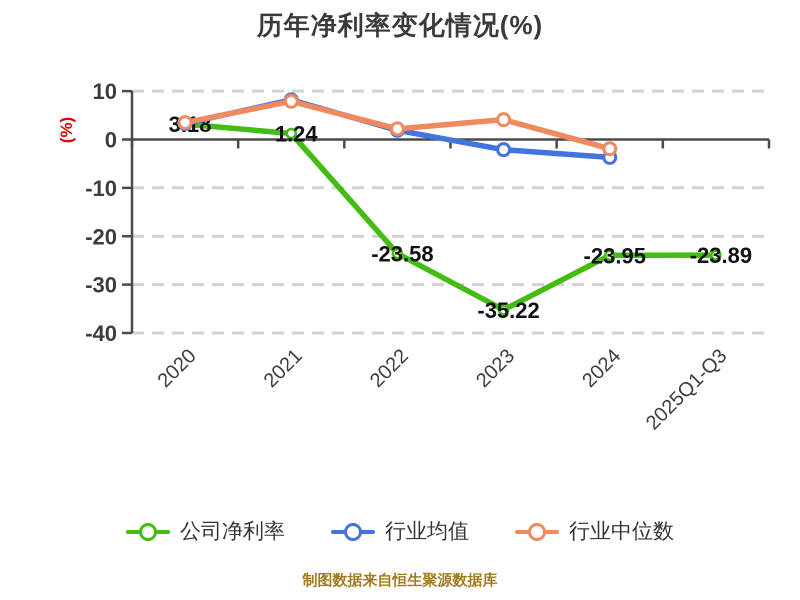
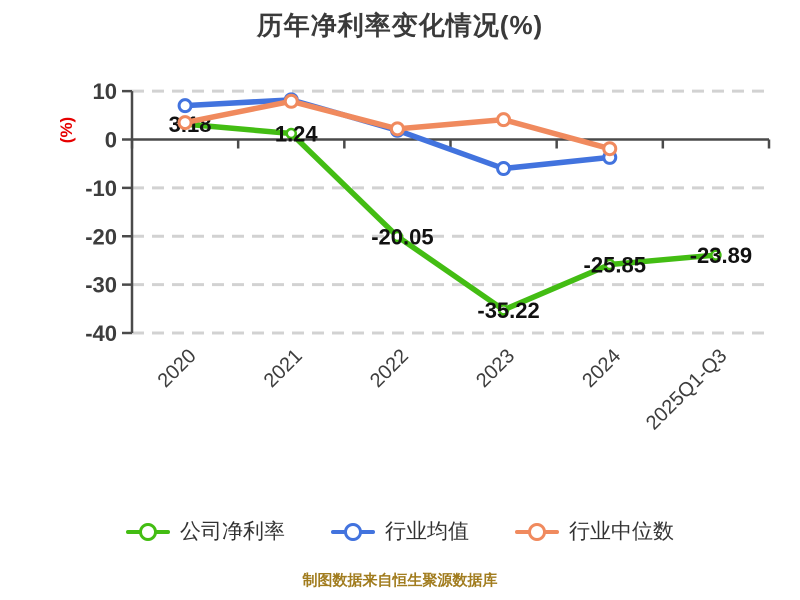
行业均值/2020: 3 -> 7
公司净利率/2022: -23.58 -> -20.05
行业均值/2023: -2 -> -6
公司净利率/2024: -23.95 -> -25.85
